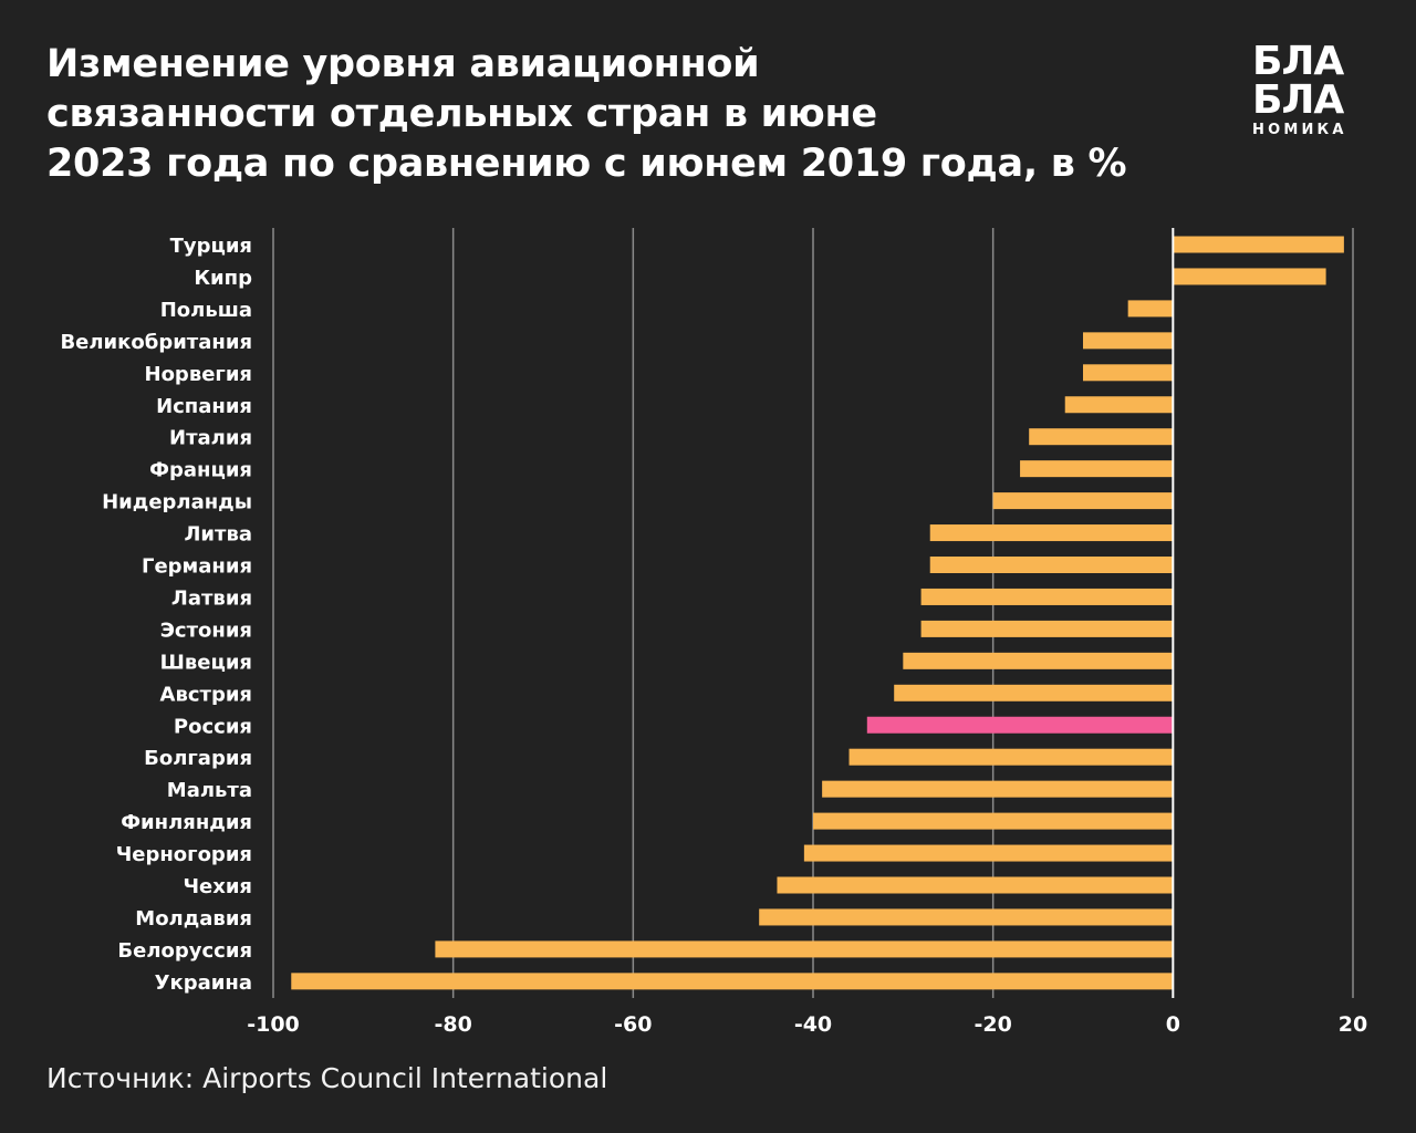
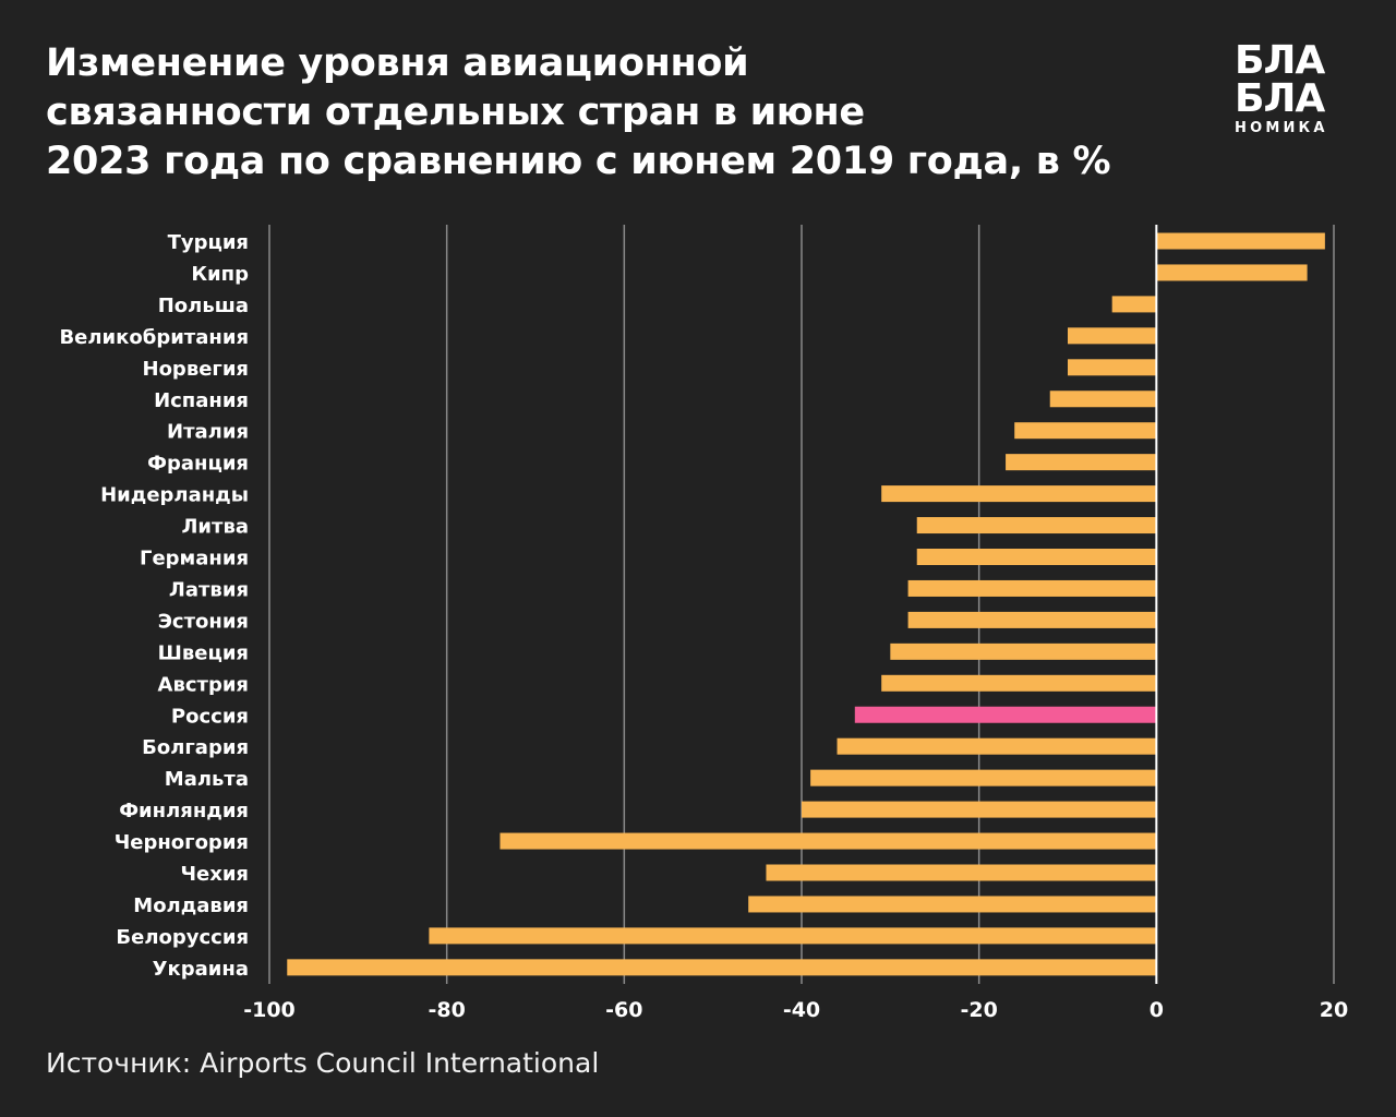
Нидерланды: -20 -> -31
Черногория: -41 -> -74
